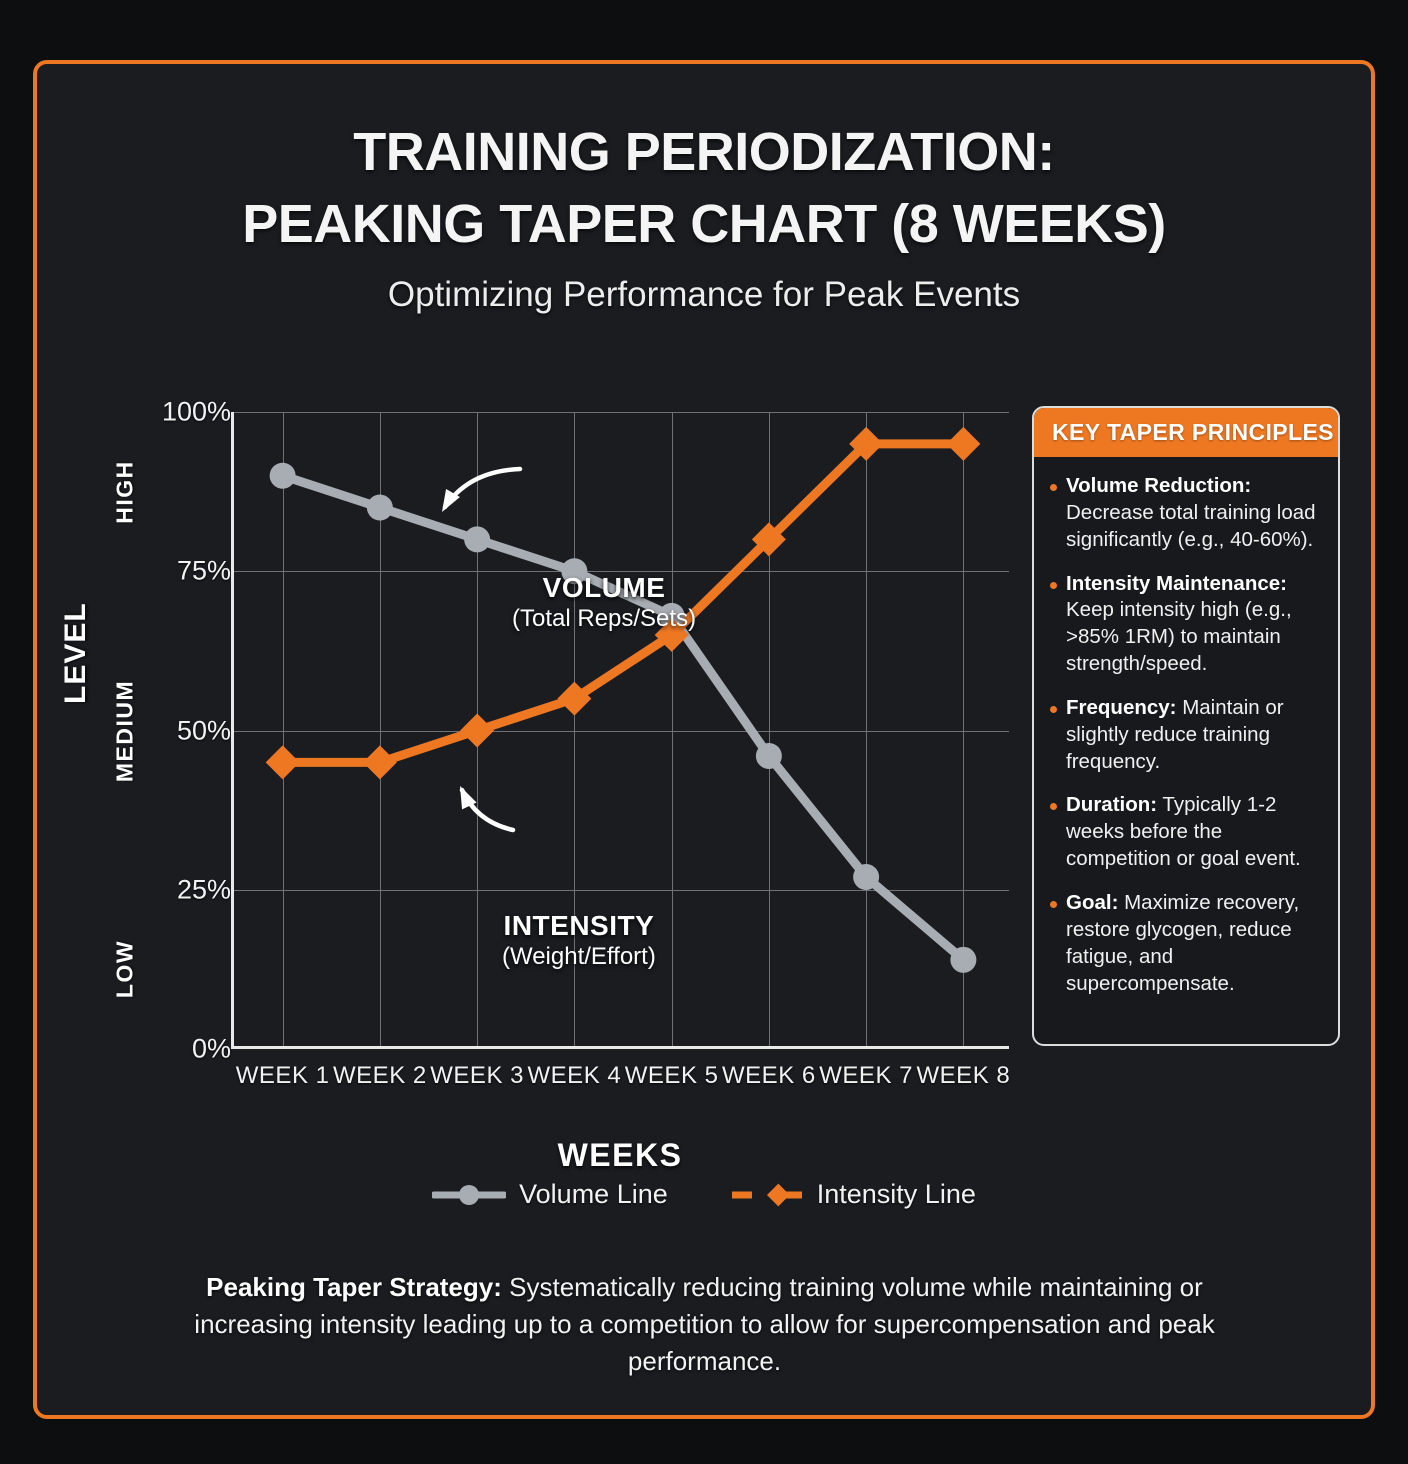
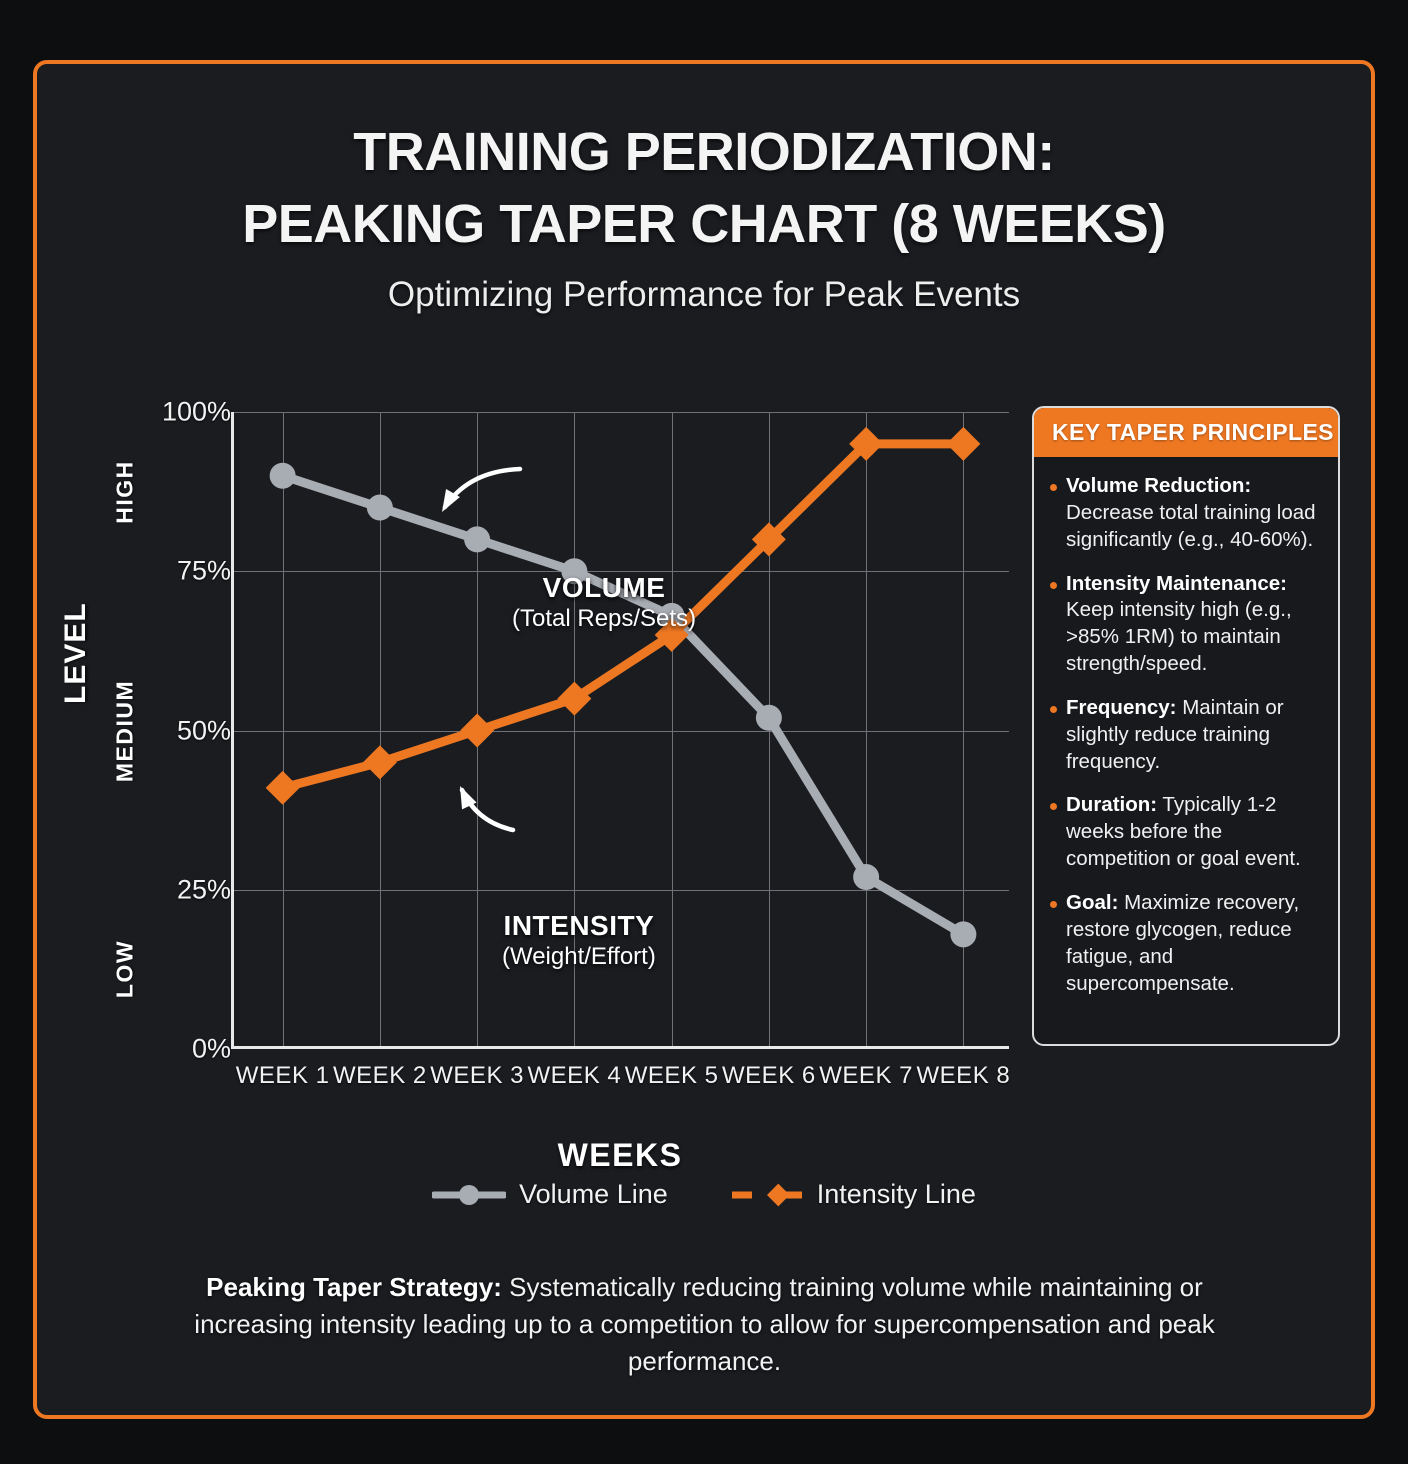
Intensity Line/WEEK 1: 45% -> 41%
Volume Line/WEEK 6: 46% -> 52%
Volume Line/WEEK 8: 14% -> 18%
